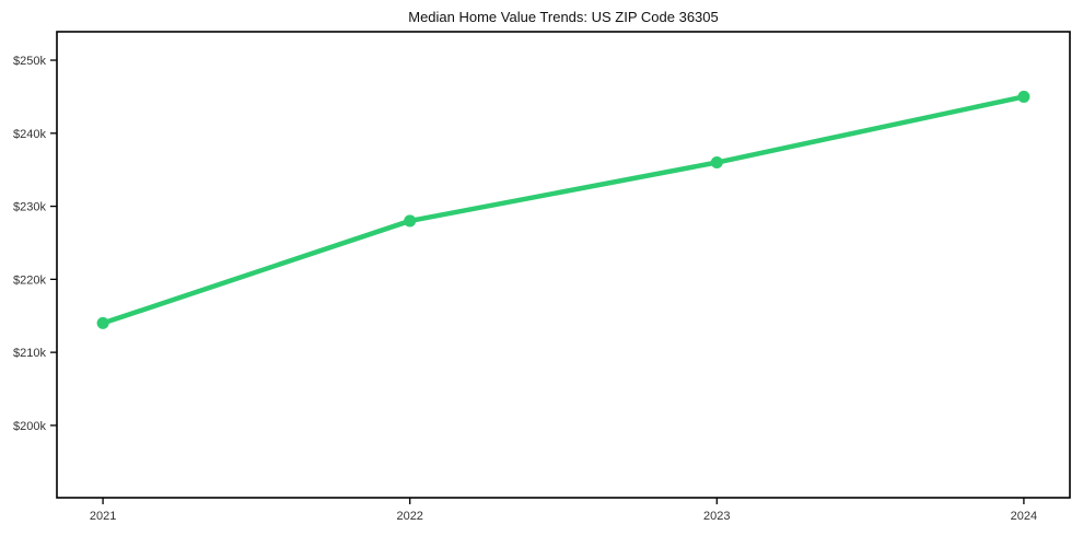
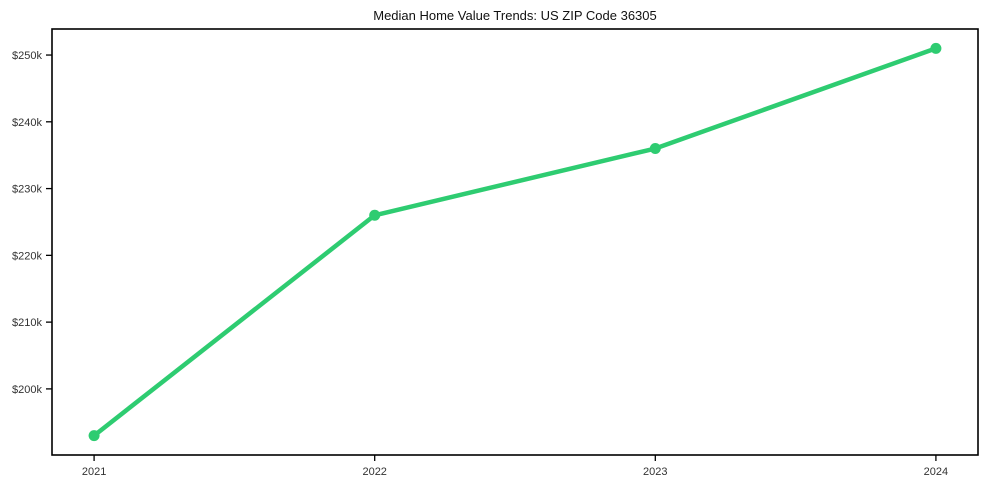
2021: $214k -> $193k
2022: $228k -> $226k
2024: $245k -> $251k
